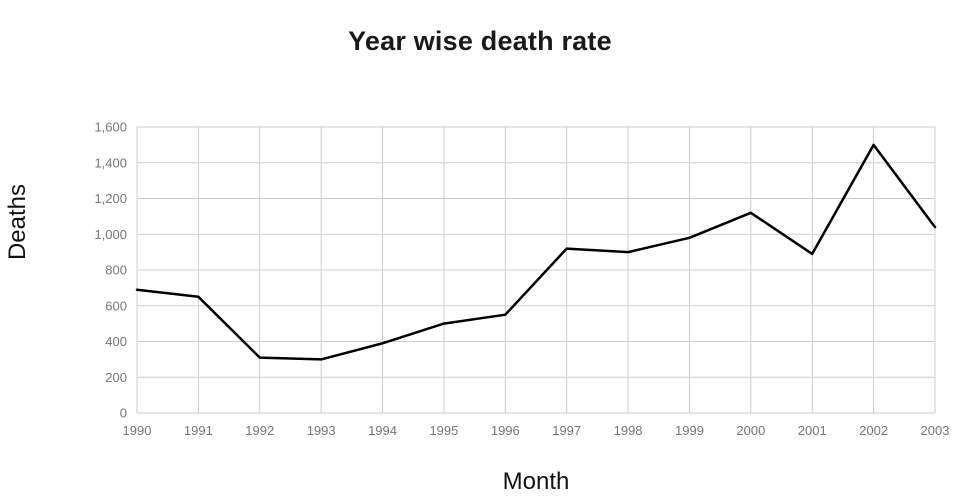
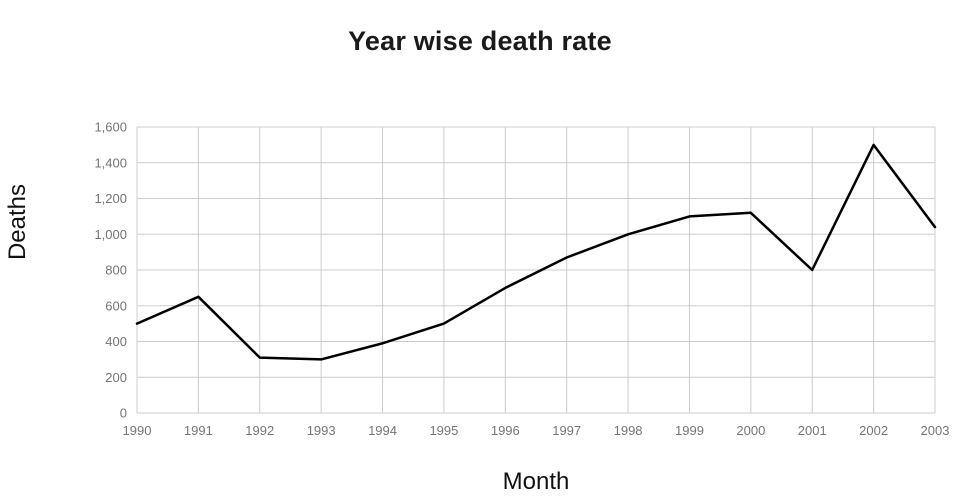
1990: 690 -> 500
1996: 550 -> 700
1997: 920 -> 870
1998: 900 -> 1000
1999: 980 -> 1100
2001: 890 -> 800
